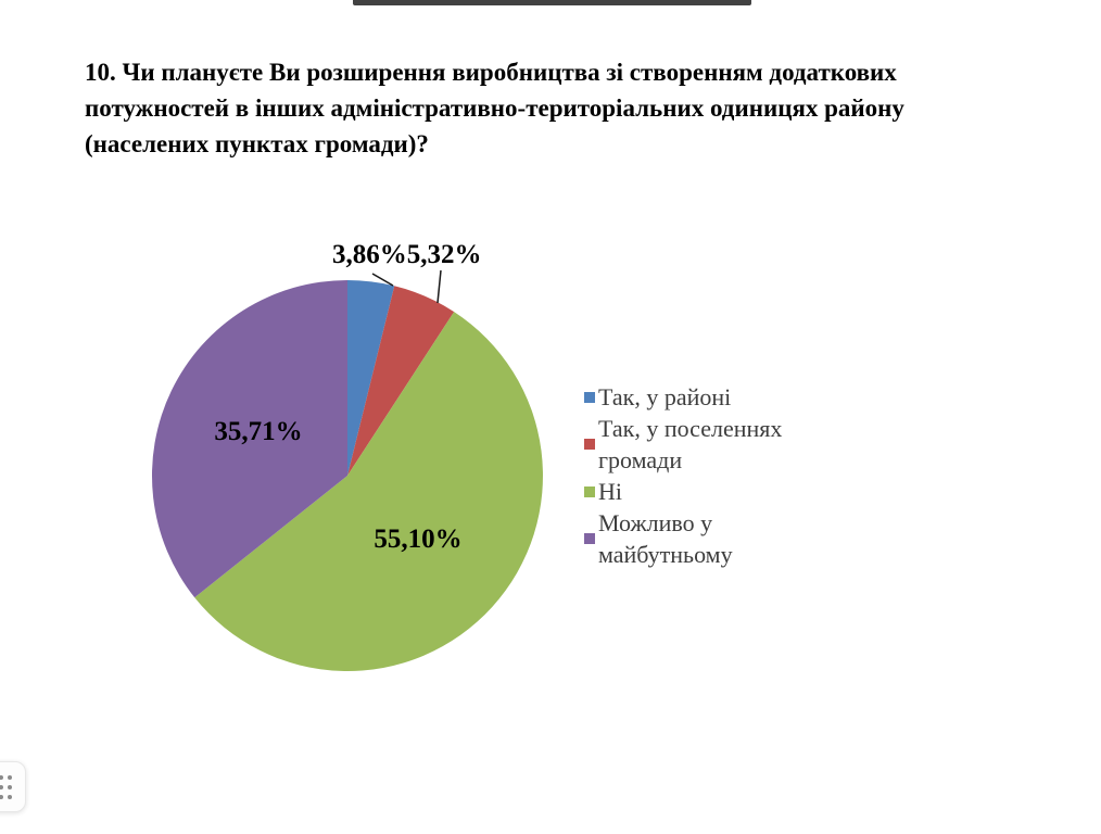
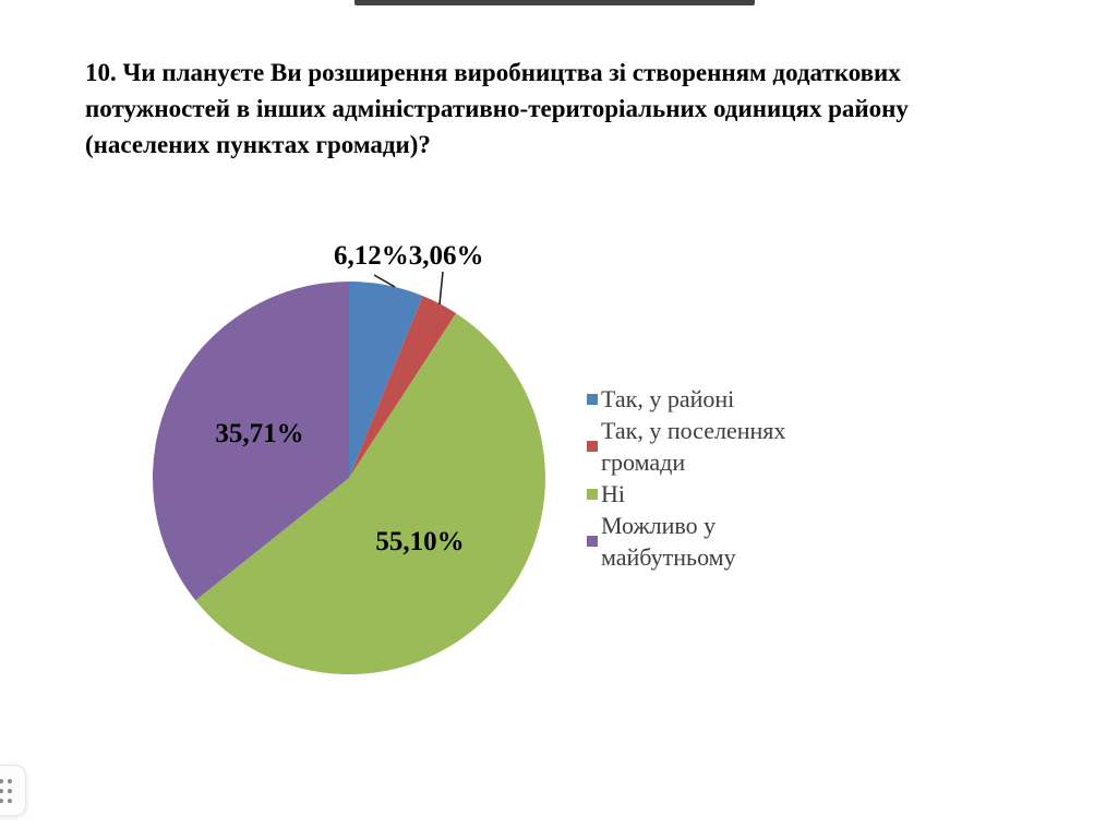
Так, у районі: 3,86% -> 6,12%
Так, у поселеннях громади: 5,32% -> 3,06%
